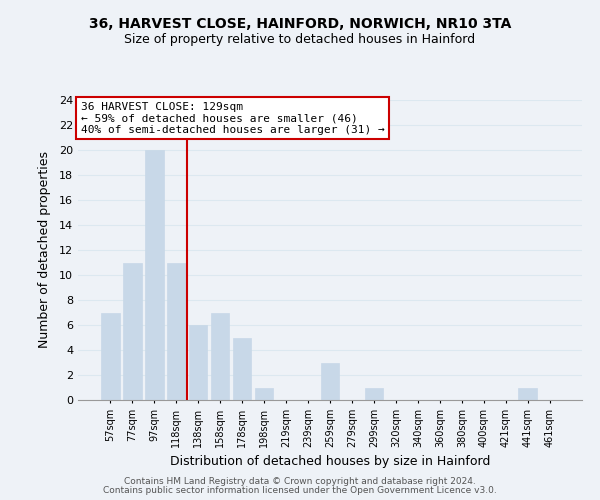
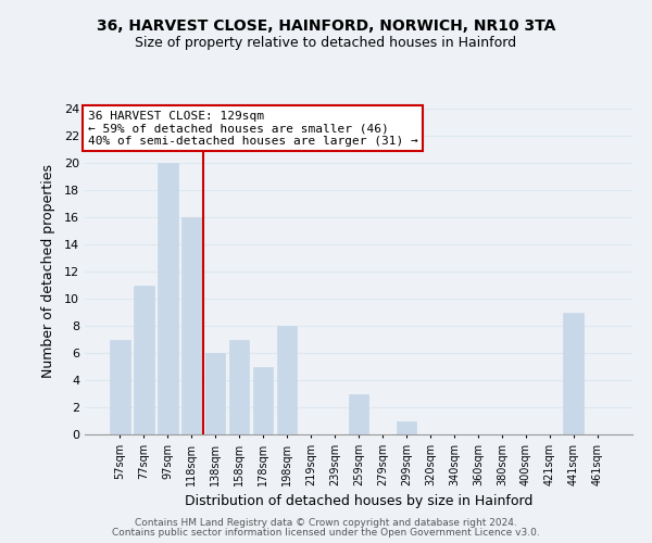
118sqm: 11 -> 16
198sqm: 1 -> 8
441sqm: 1 -> 9
